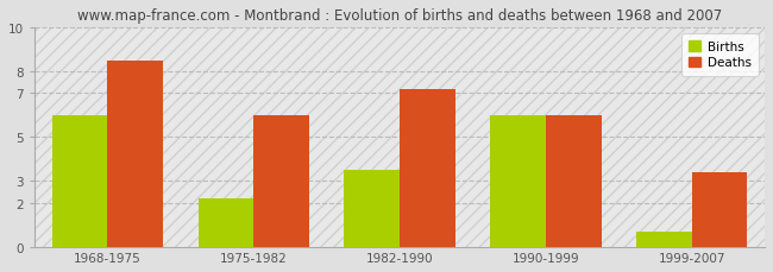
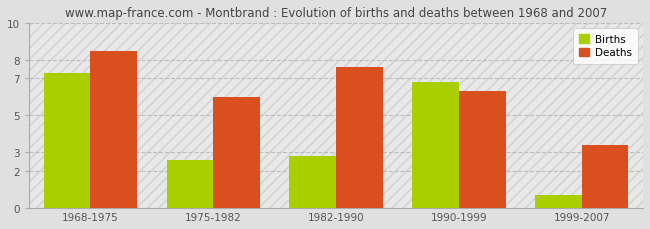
Births/1968-1975: 6.0 -> 7.3
Births/1975-1982: 2.2 -> 2.6
Births/1982-1990: 3.5 -> 2.8
Deaths/1982-1990: 7.2 -> 7.6
Births/1990-1999: 6.0 -> 6.8
Deaths/1990-1999: 6.0 -> 6.3
